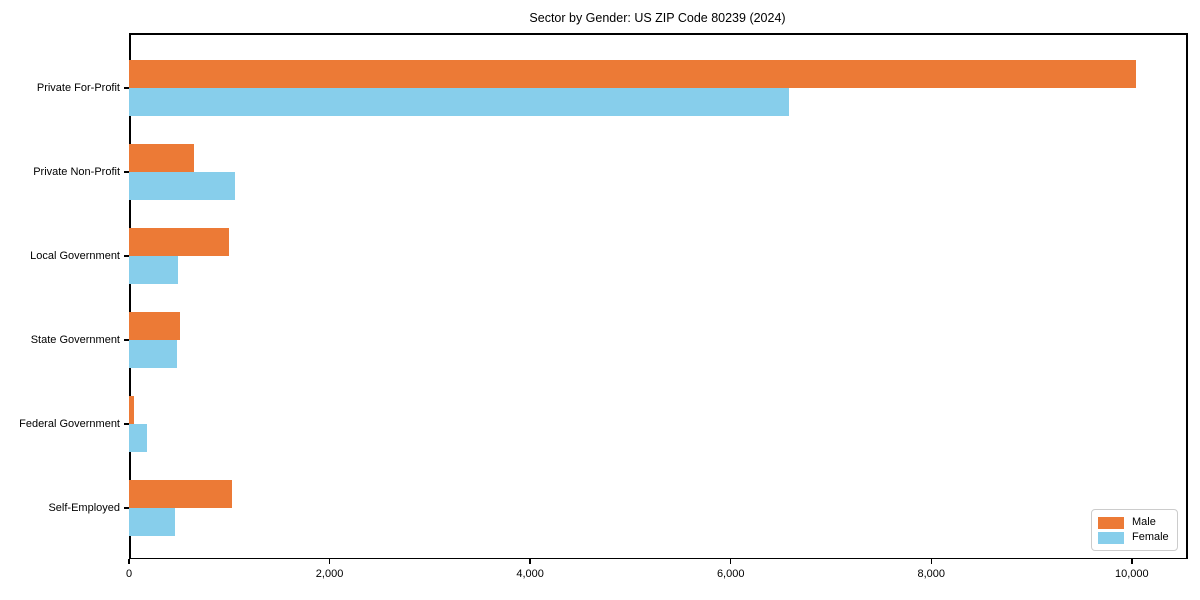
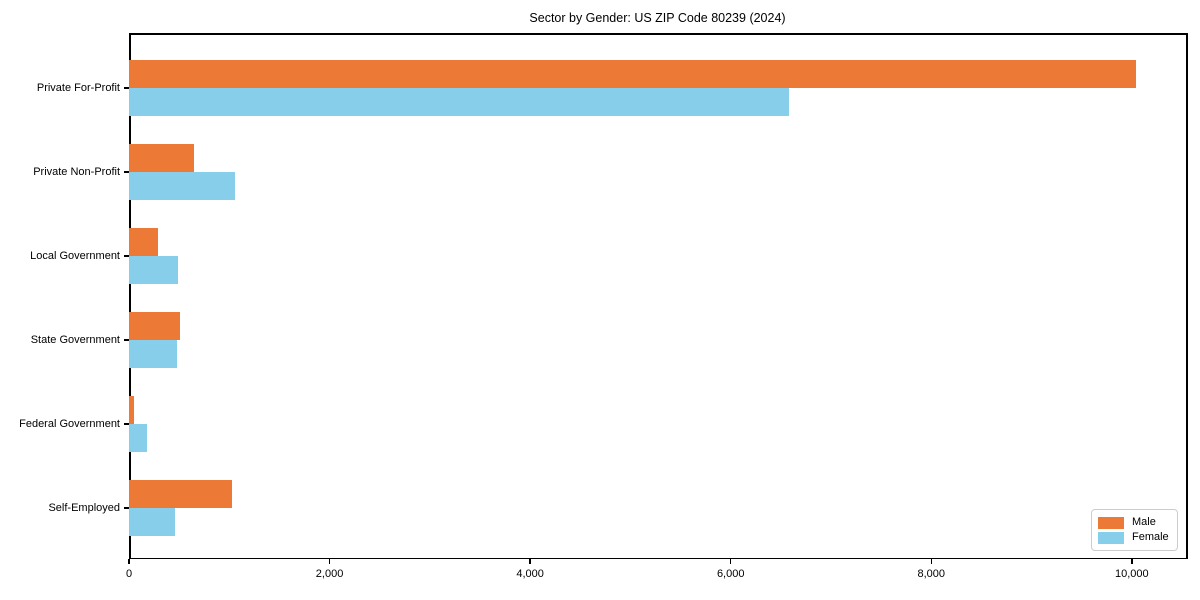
Male/Local Government: 1000 -> 300
